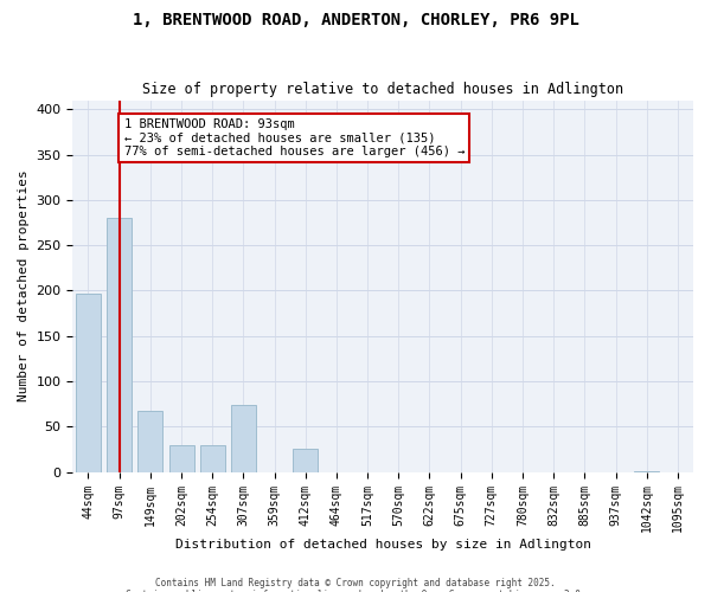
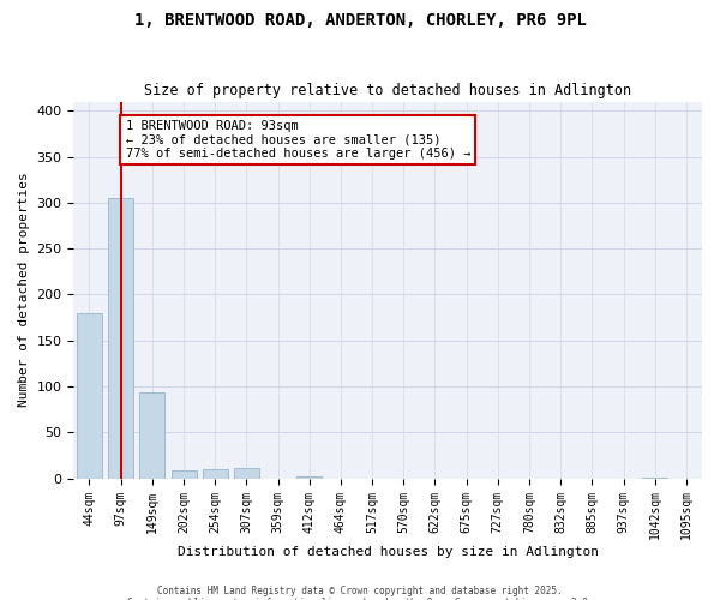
44sqm: 196 -> 180
97sqm: 280 -> 305
149sqm: 68 -> 93
202sqm: 30 -> 8
254sqm: 30 -> 10
307sqm: 74 -> 11
412sqm: 26 -> 2
